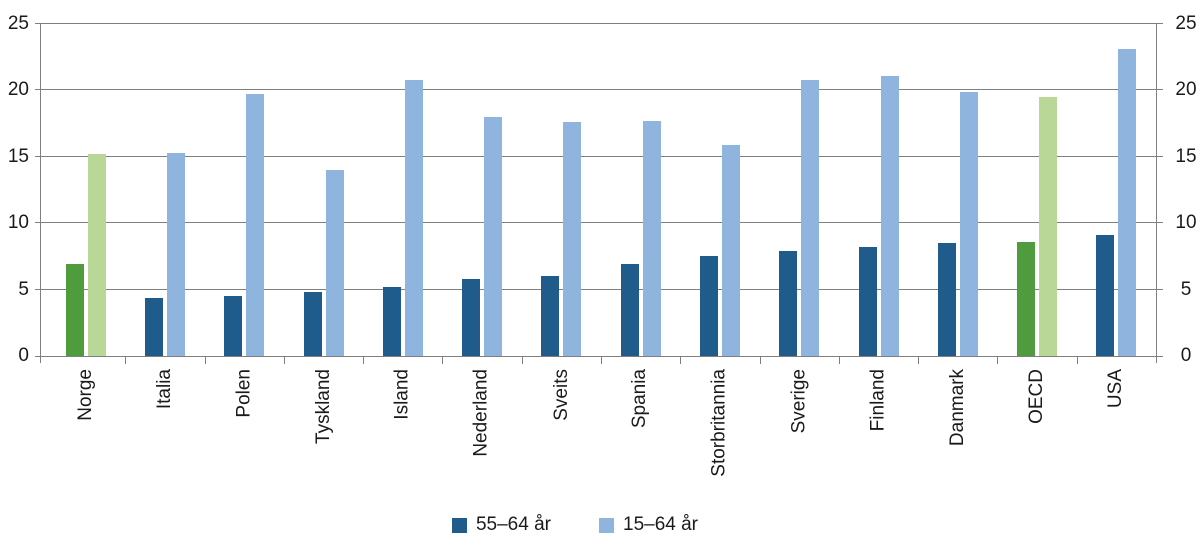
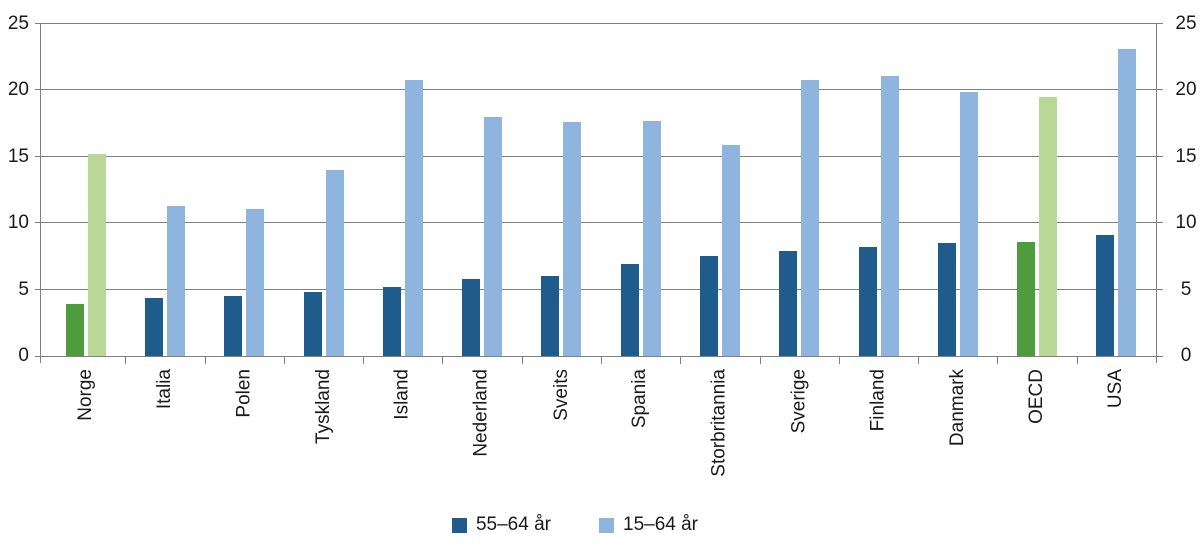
55–64 år/Norge: 6.9 -> 3.9
15–64 år/Italia: 15.3 -> 11.3
15–64 år/Polen: 19.7 -> 11.1
